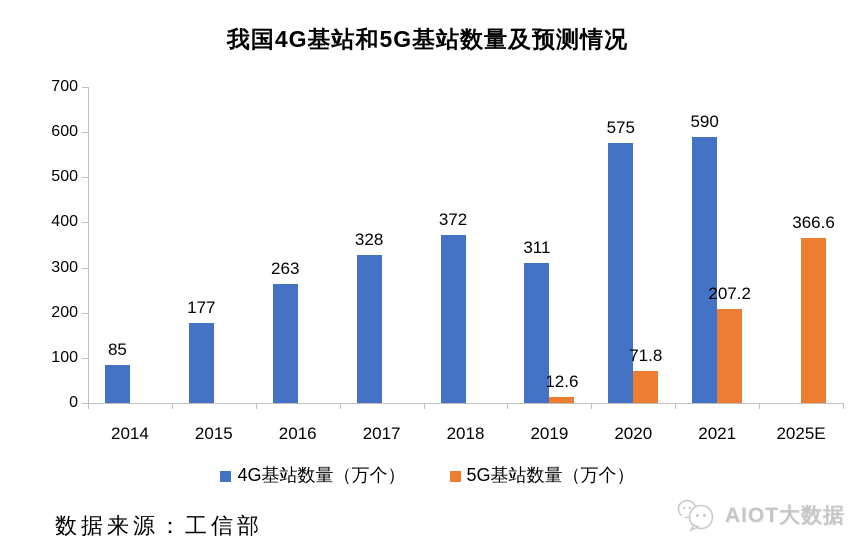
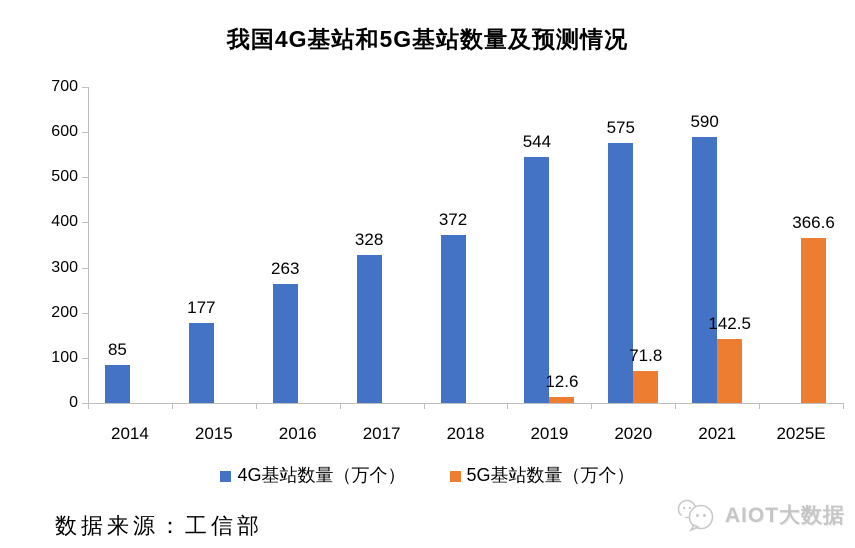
4G基站数量（万个）/2019: 311 -> 544
5G基站数量（万个）/2021: 207.2 -> 142.5
